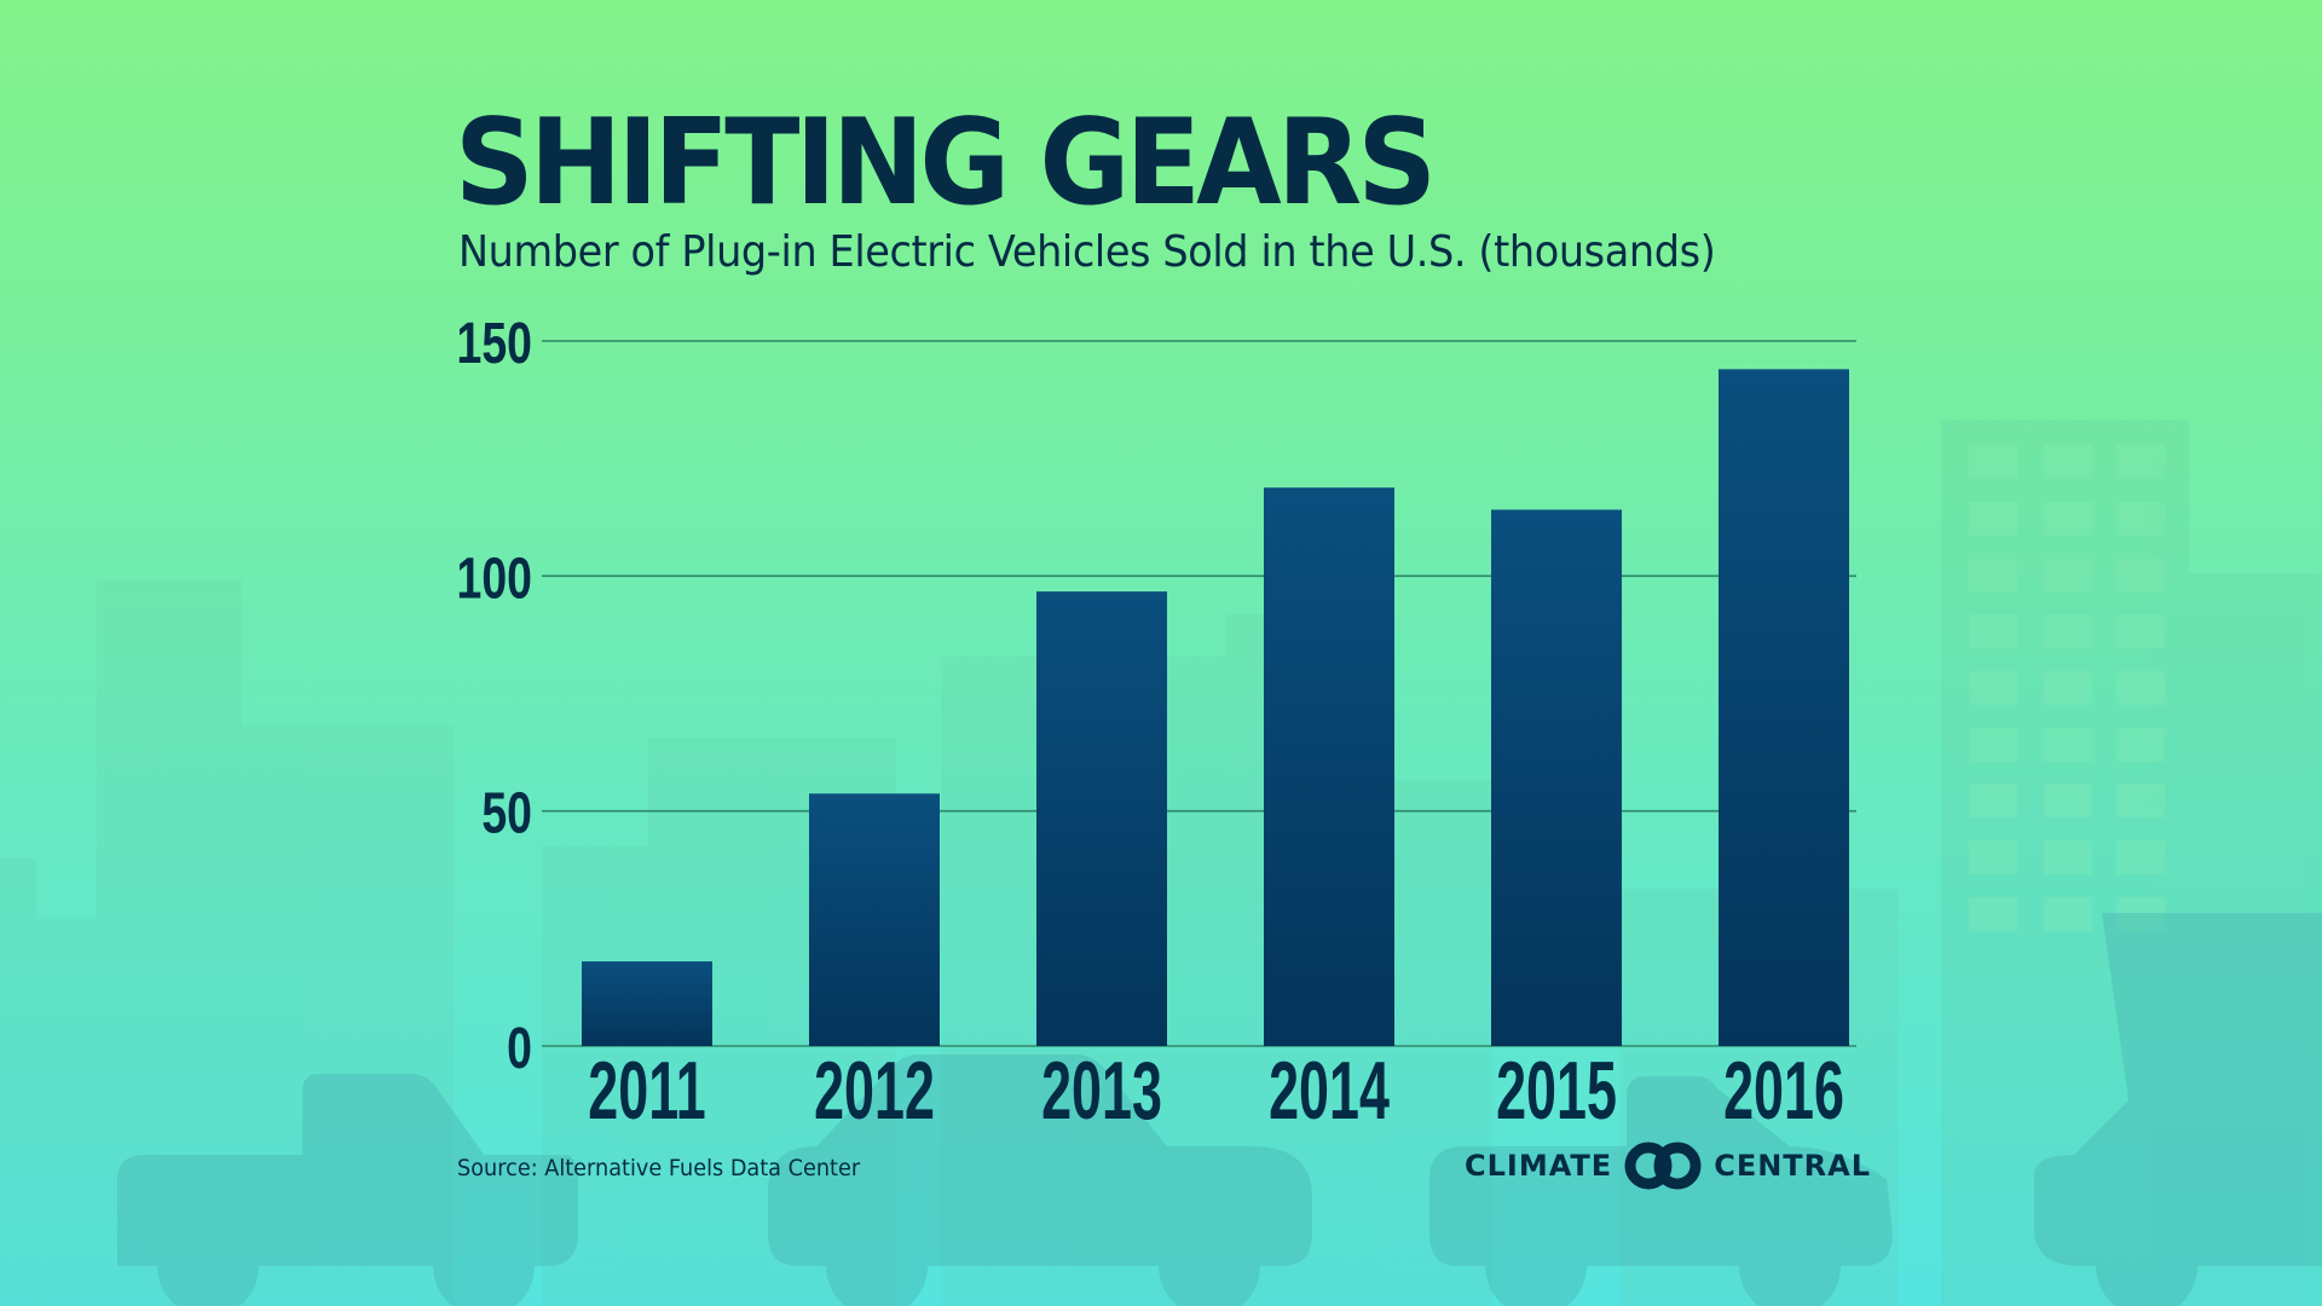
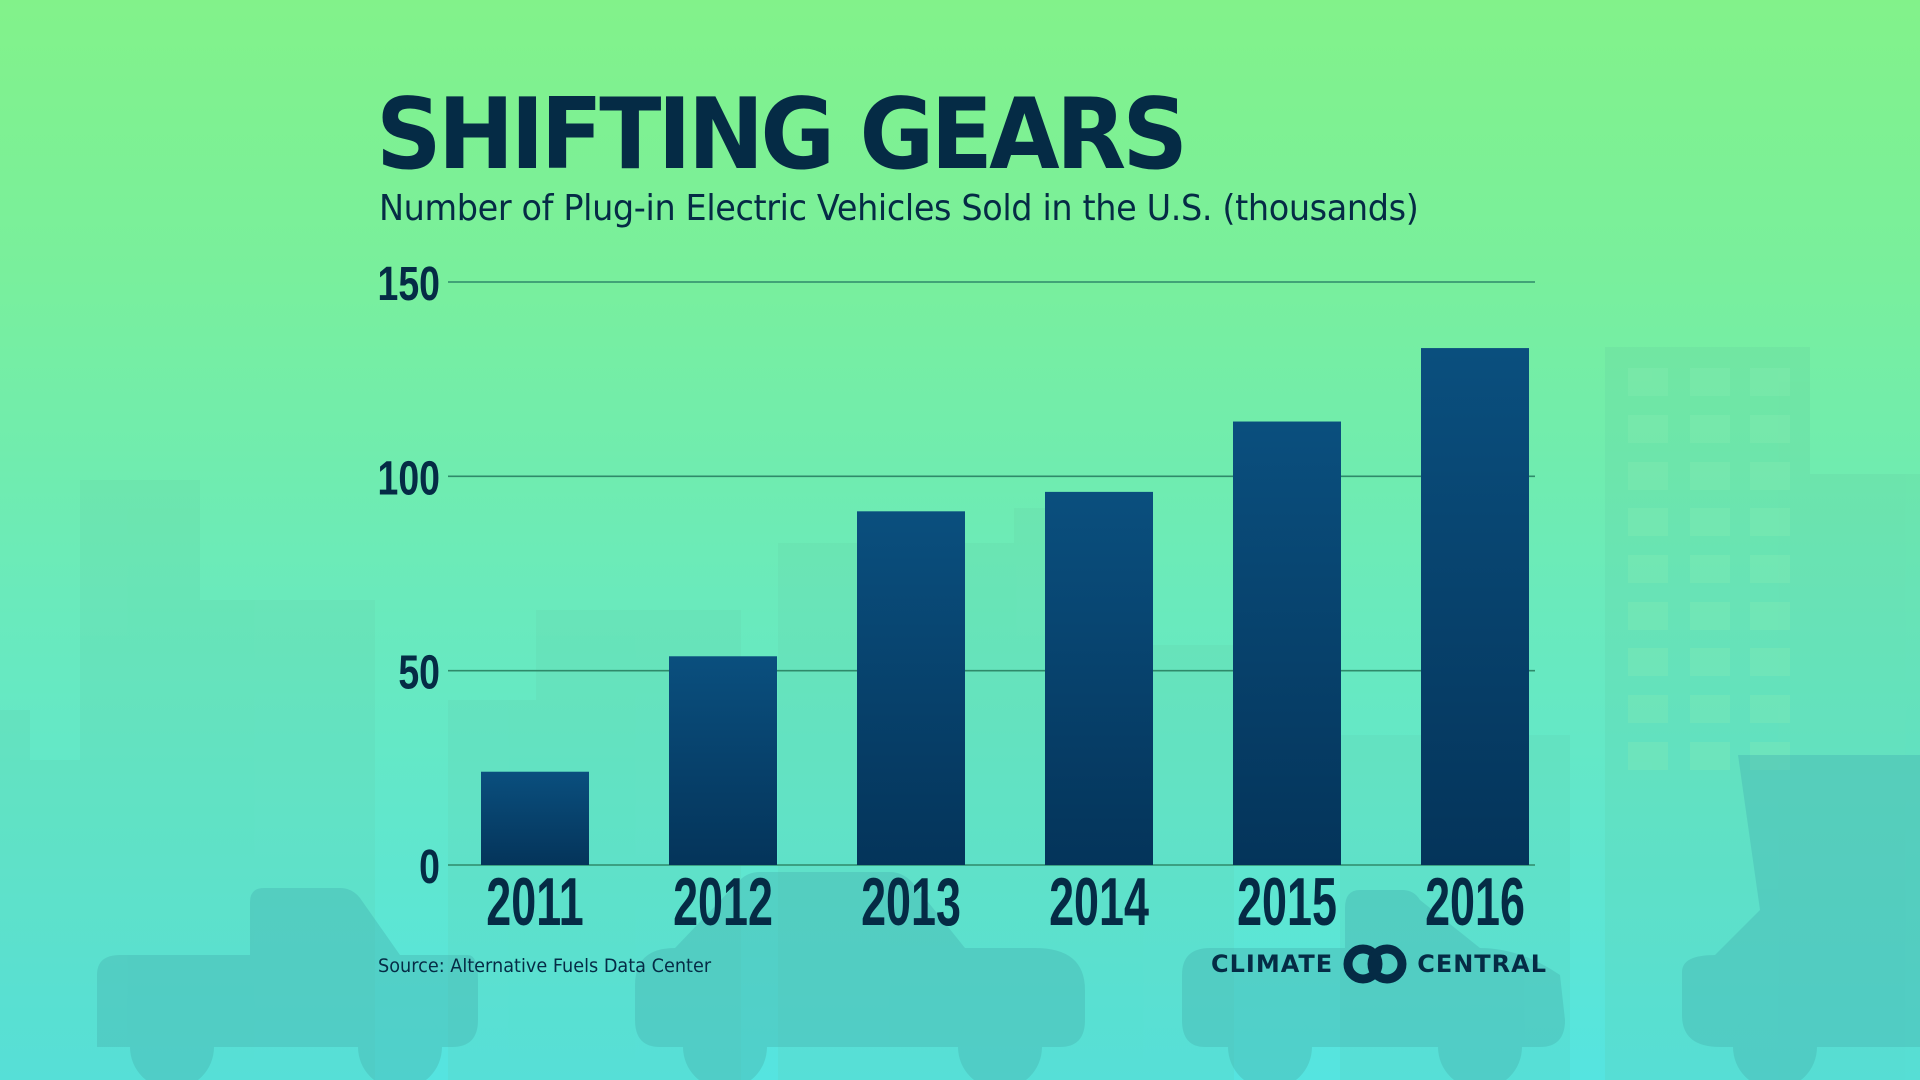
2011: 18 -> 24
2013: 97 -> 91
2014: 119 -> 96
2016: 144 -> 133
